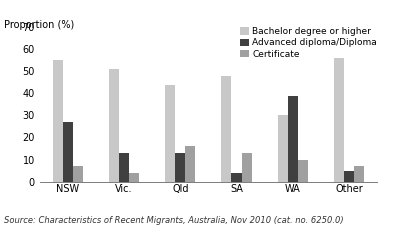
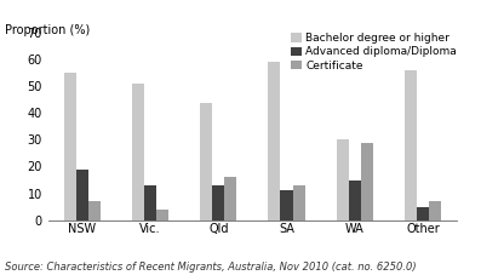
Advanced diploma/Diploma/NSW: 27 -> 19
Bachelor degree or higher/SA: 48 -> 59
Advanced diploma/Diploma/SA: 4 -> 11
Advanced diploma/Diploma/WA: 39 -> 15
Certificate/WA: 10 -> 29
